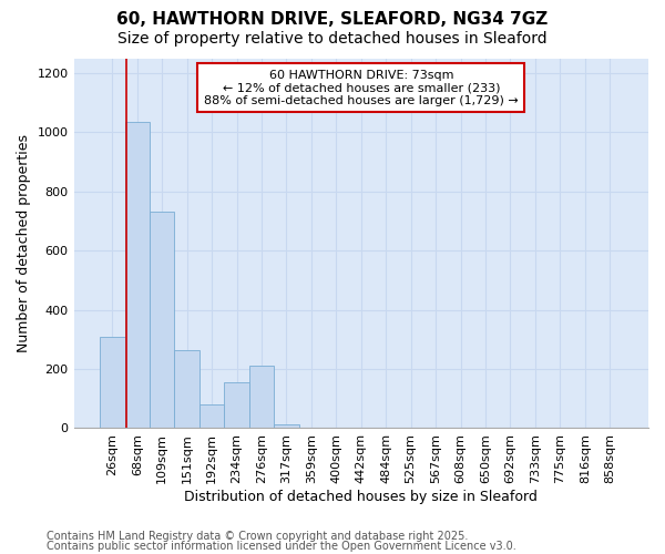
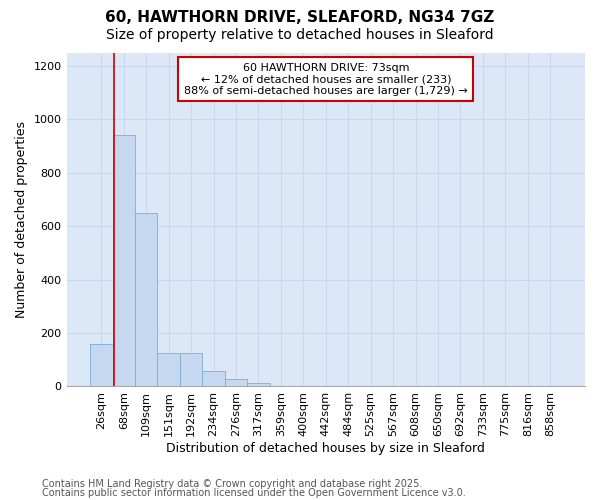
26sqm: 310 -> 160
68sqm: 1035 -> 940
109sqm: 730 -> 650
151sqm: 265 -> 125
192sqm: 80 -> 125
234sqm: 155 -> 58
276sqm: 210 -> 28
